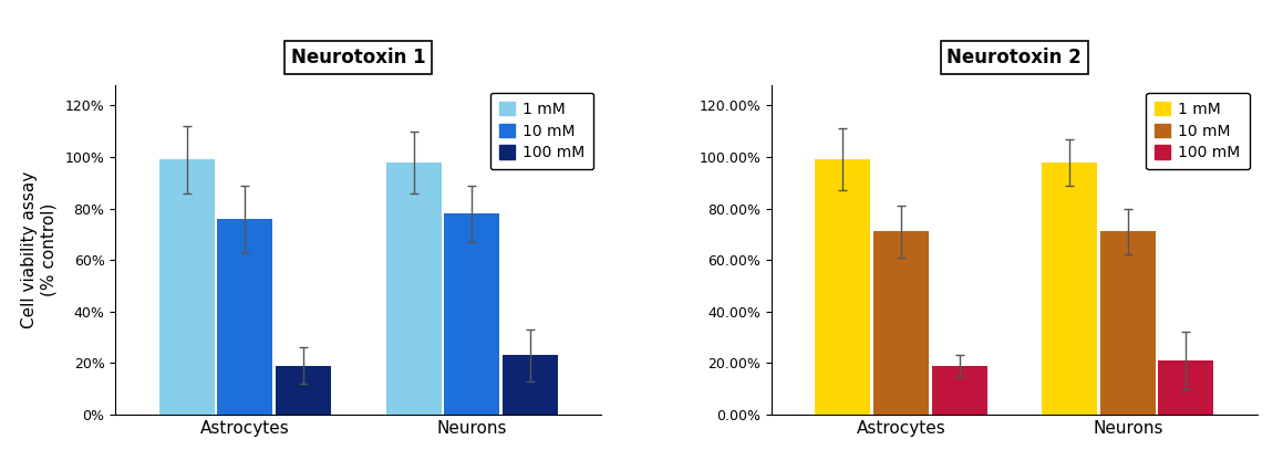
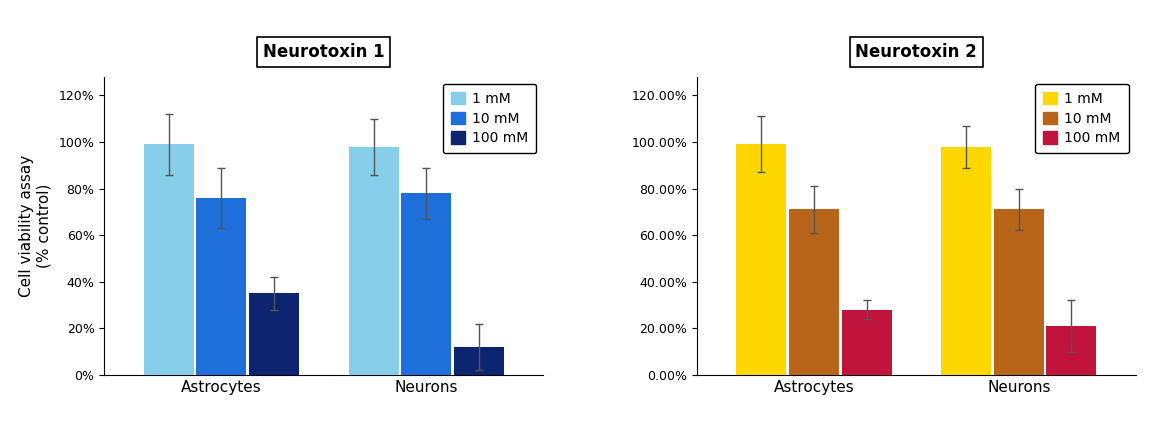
Neurotoxin 1/100 mM/Astrocytes: 19% -> 35%
Neurotoxin 1/100 mM/Neurons: 23% -> 12%
Neurotoxin 2/100 mM/Astrocytes: 19% -> 28%
